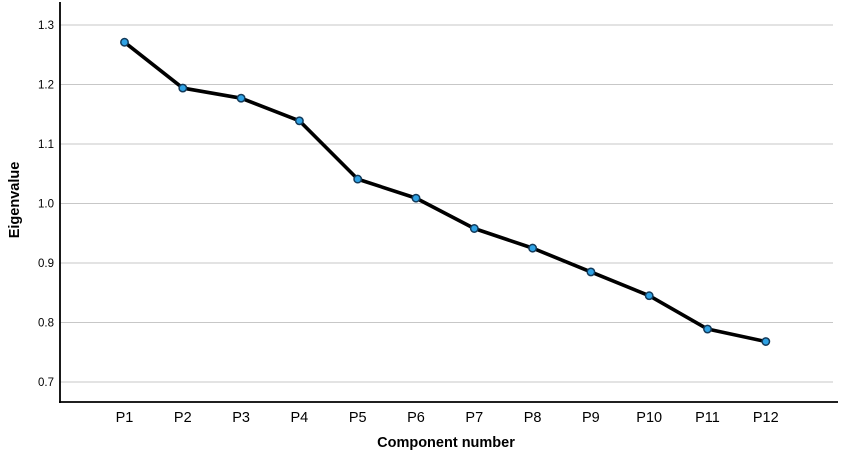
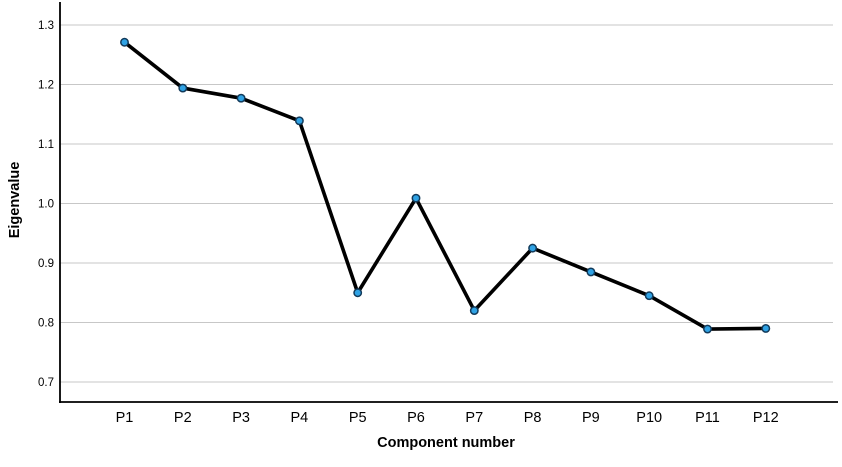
P5: 1.04 -> 0.85
P7: 0.96 -> 0.82
P12: 0.77 -> 0.79
